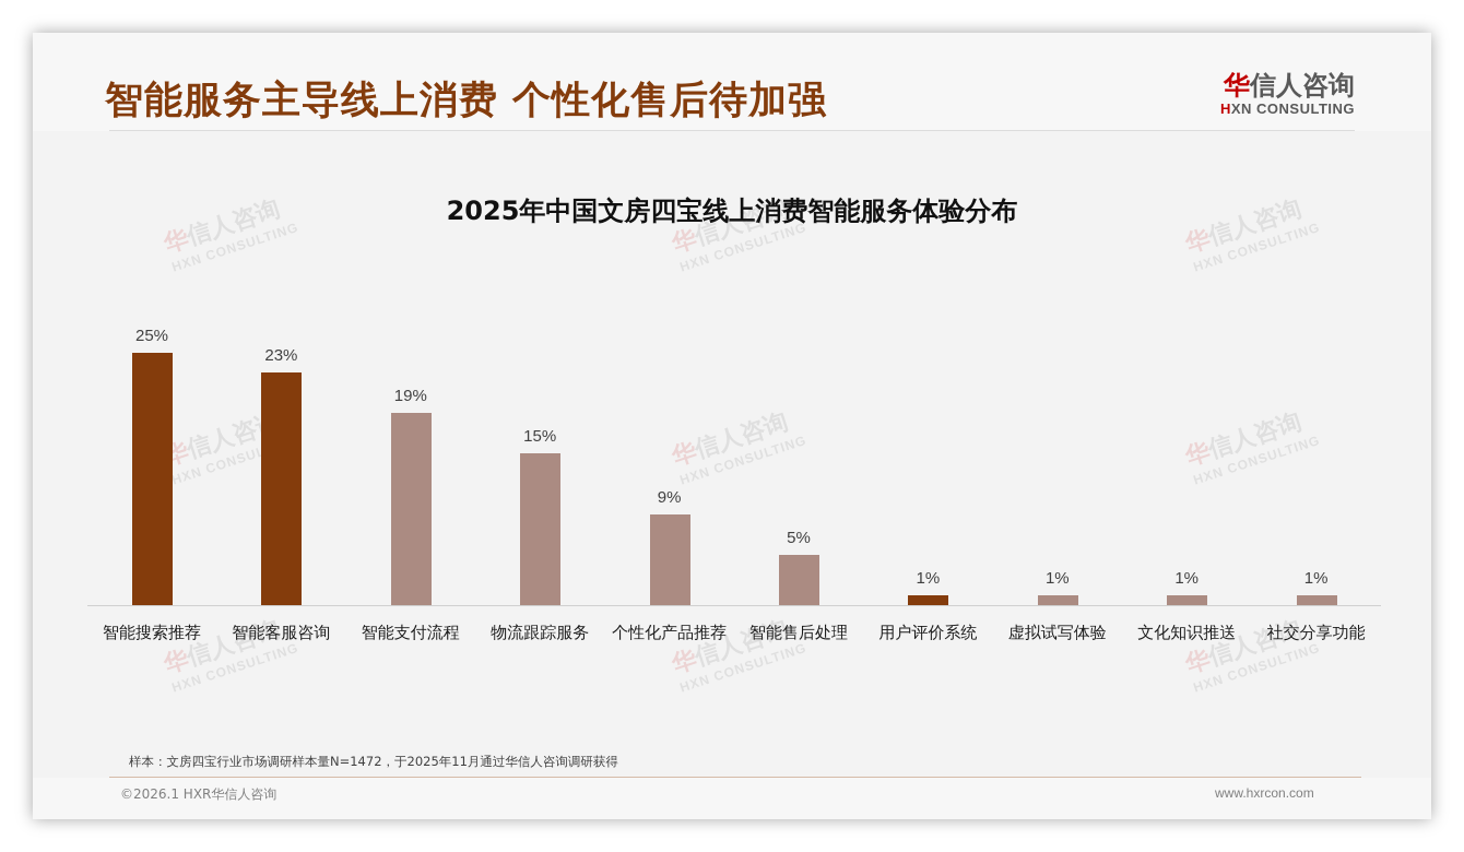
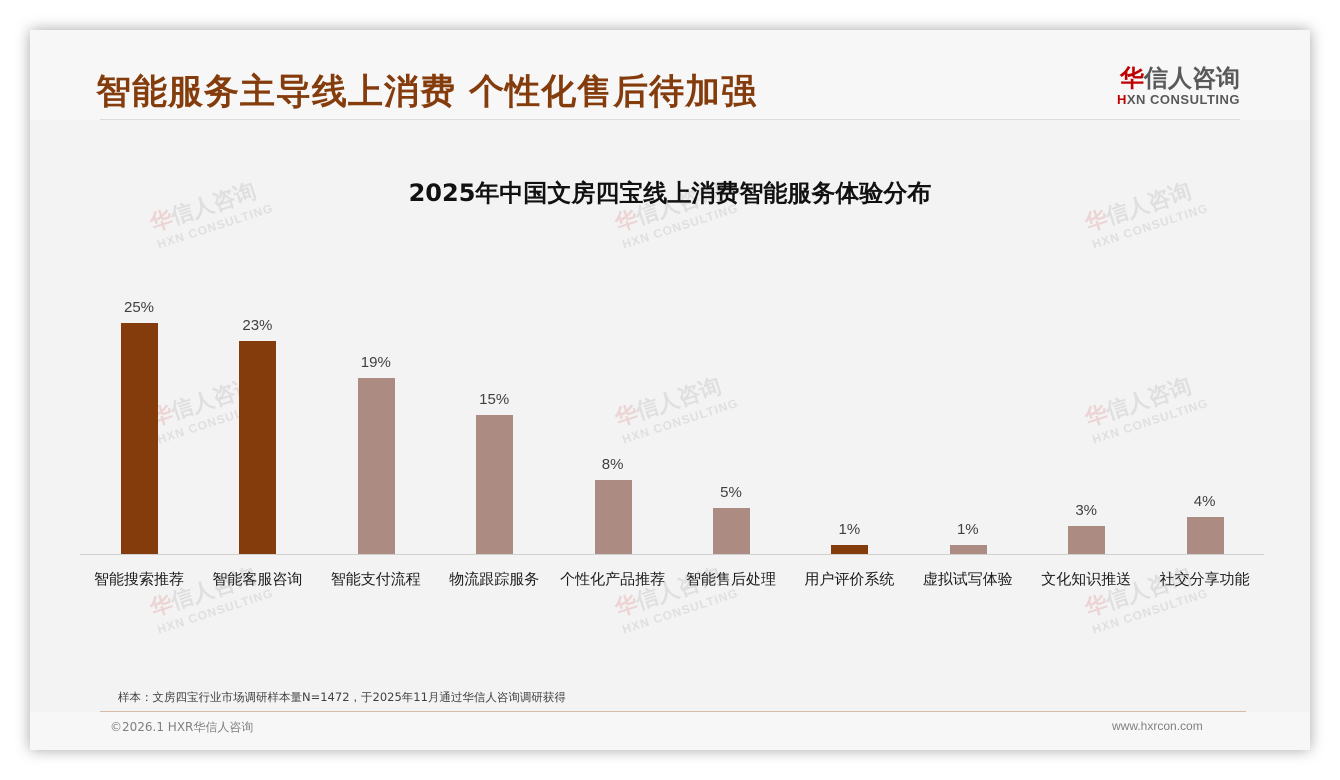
个性化产品推荐: 9% -> 8%
文化知识推送: 1% -> 3%
社交分享功能: 1% -> 4%
